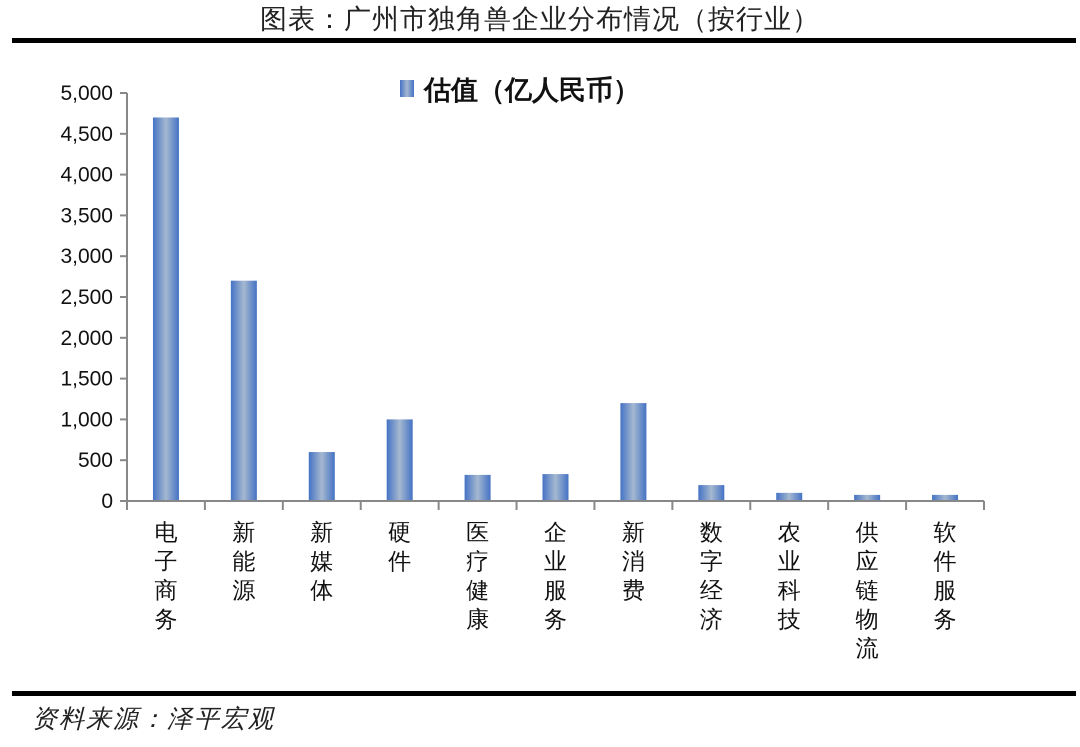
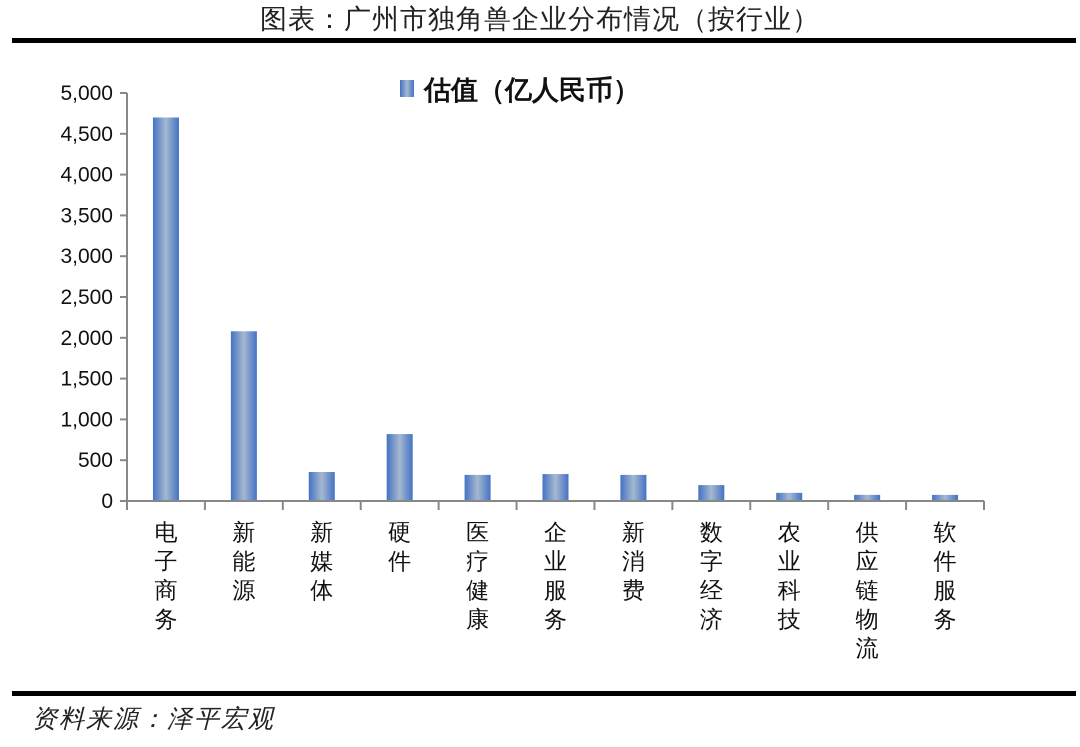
新能源: 2700 -> 2100
新媒体: 600 -> 400
硬件: 1000 -> 800
新消费: 1200 -> 300
